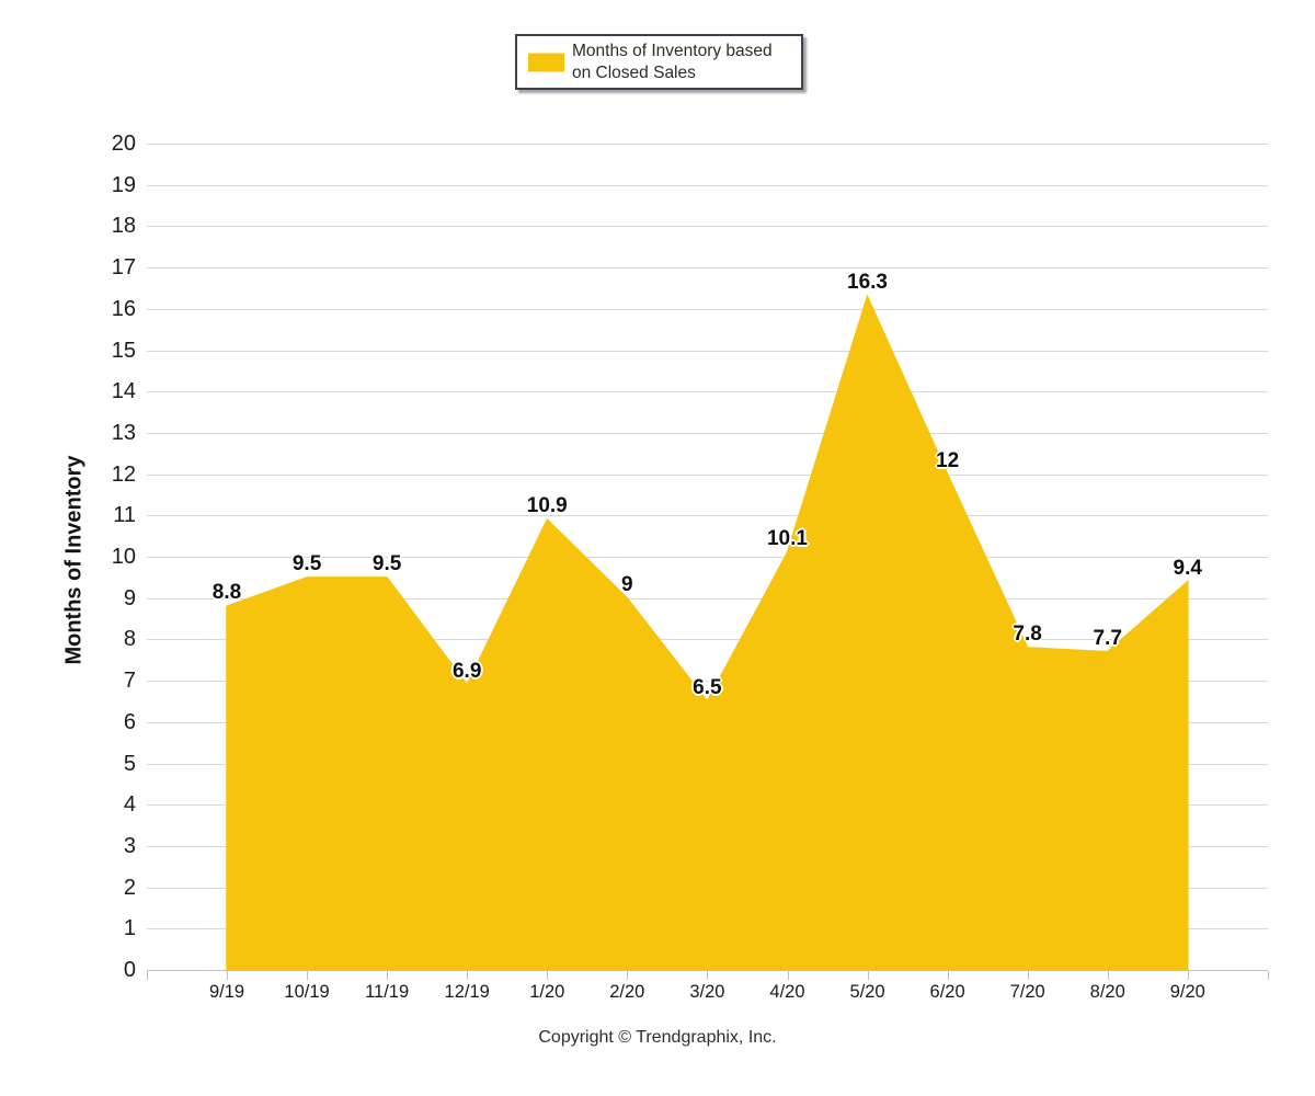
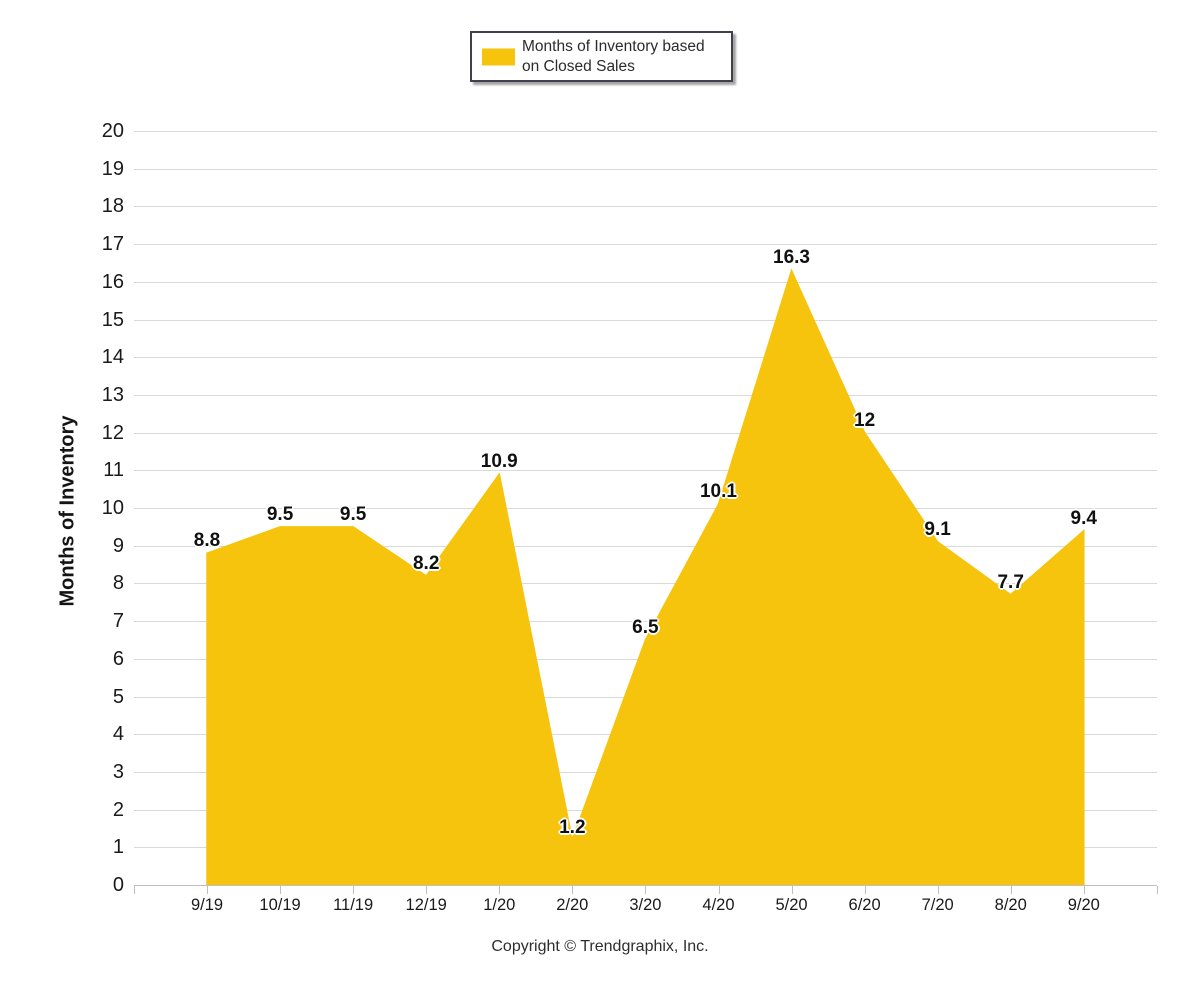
12/19: 6.9 -> 8.2
2/20: 9 -> 1.2
7/20: 7.8 -> 9.1
